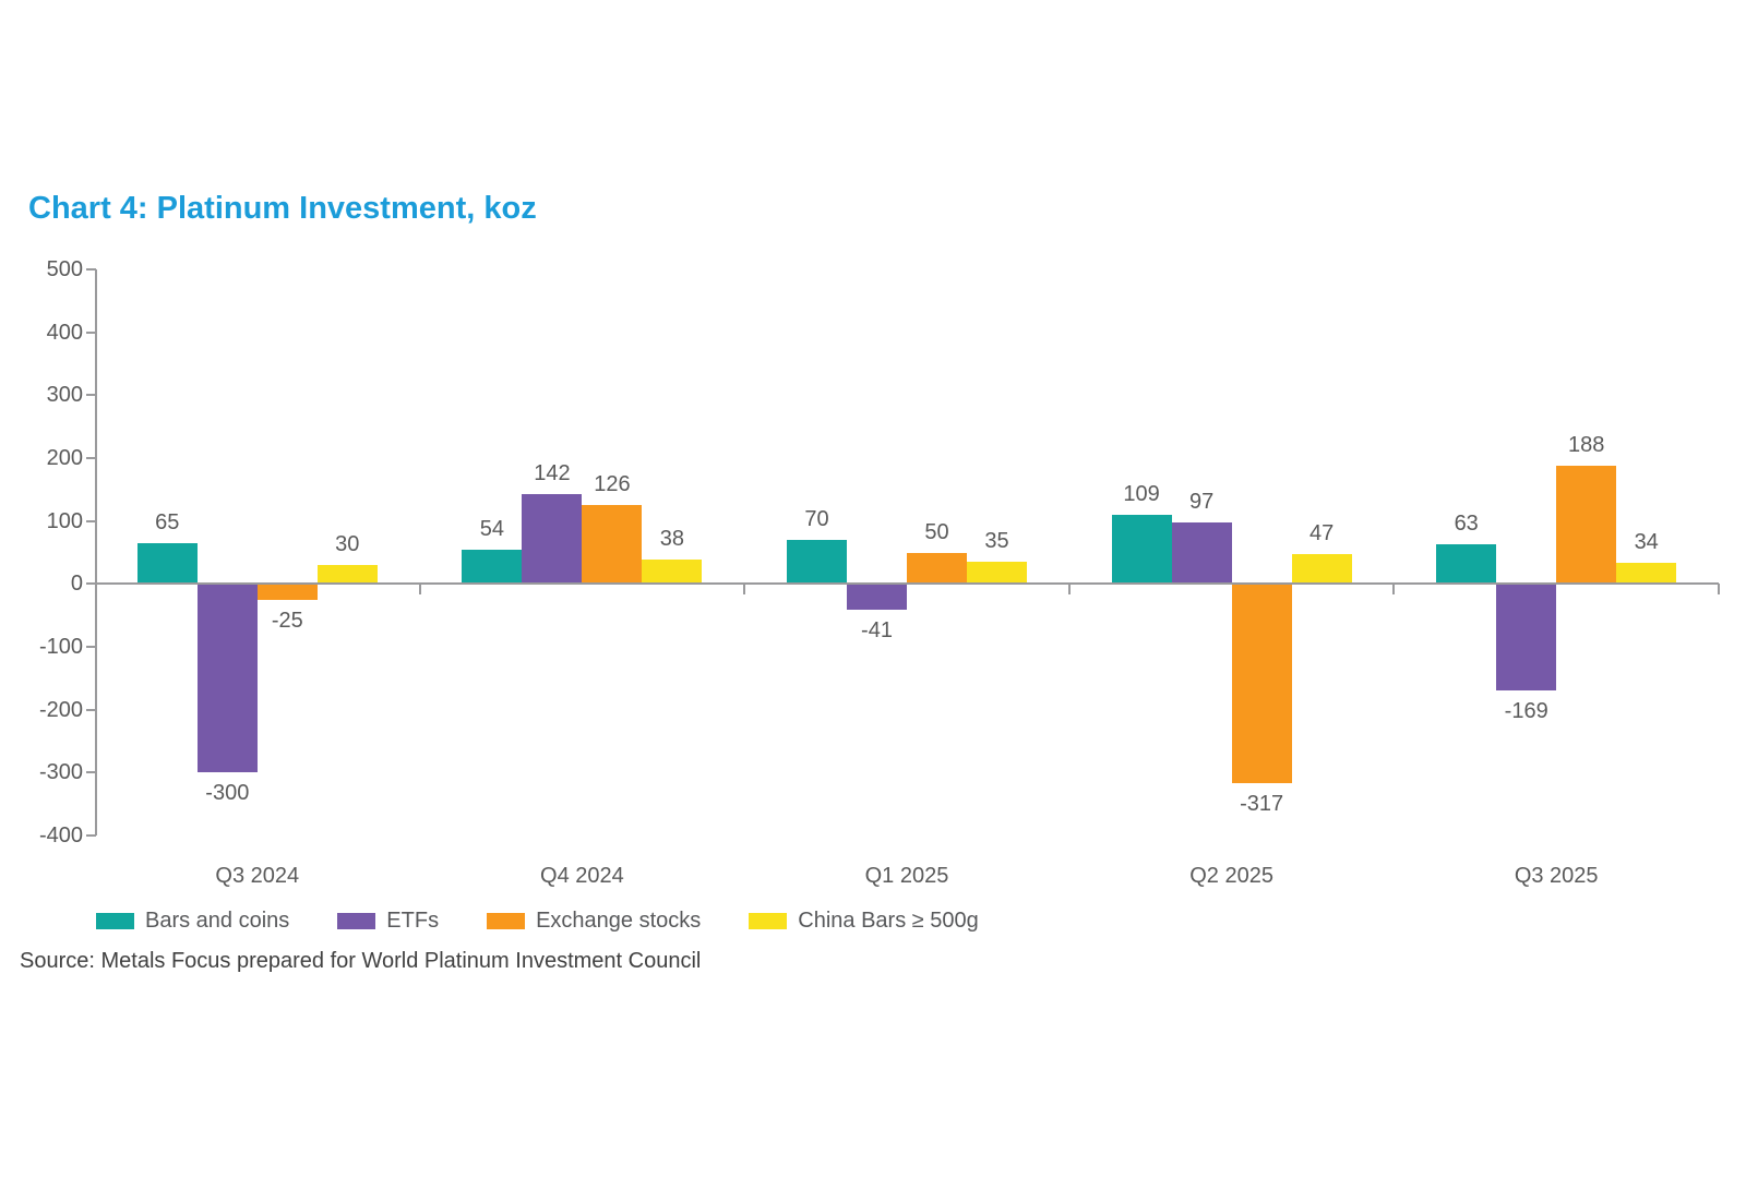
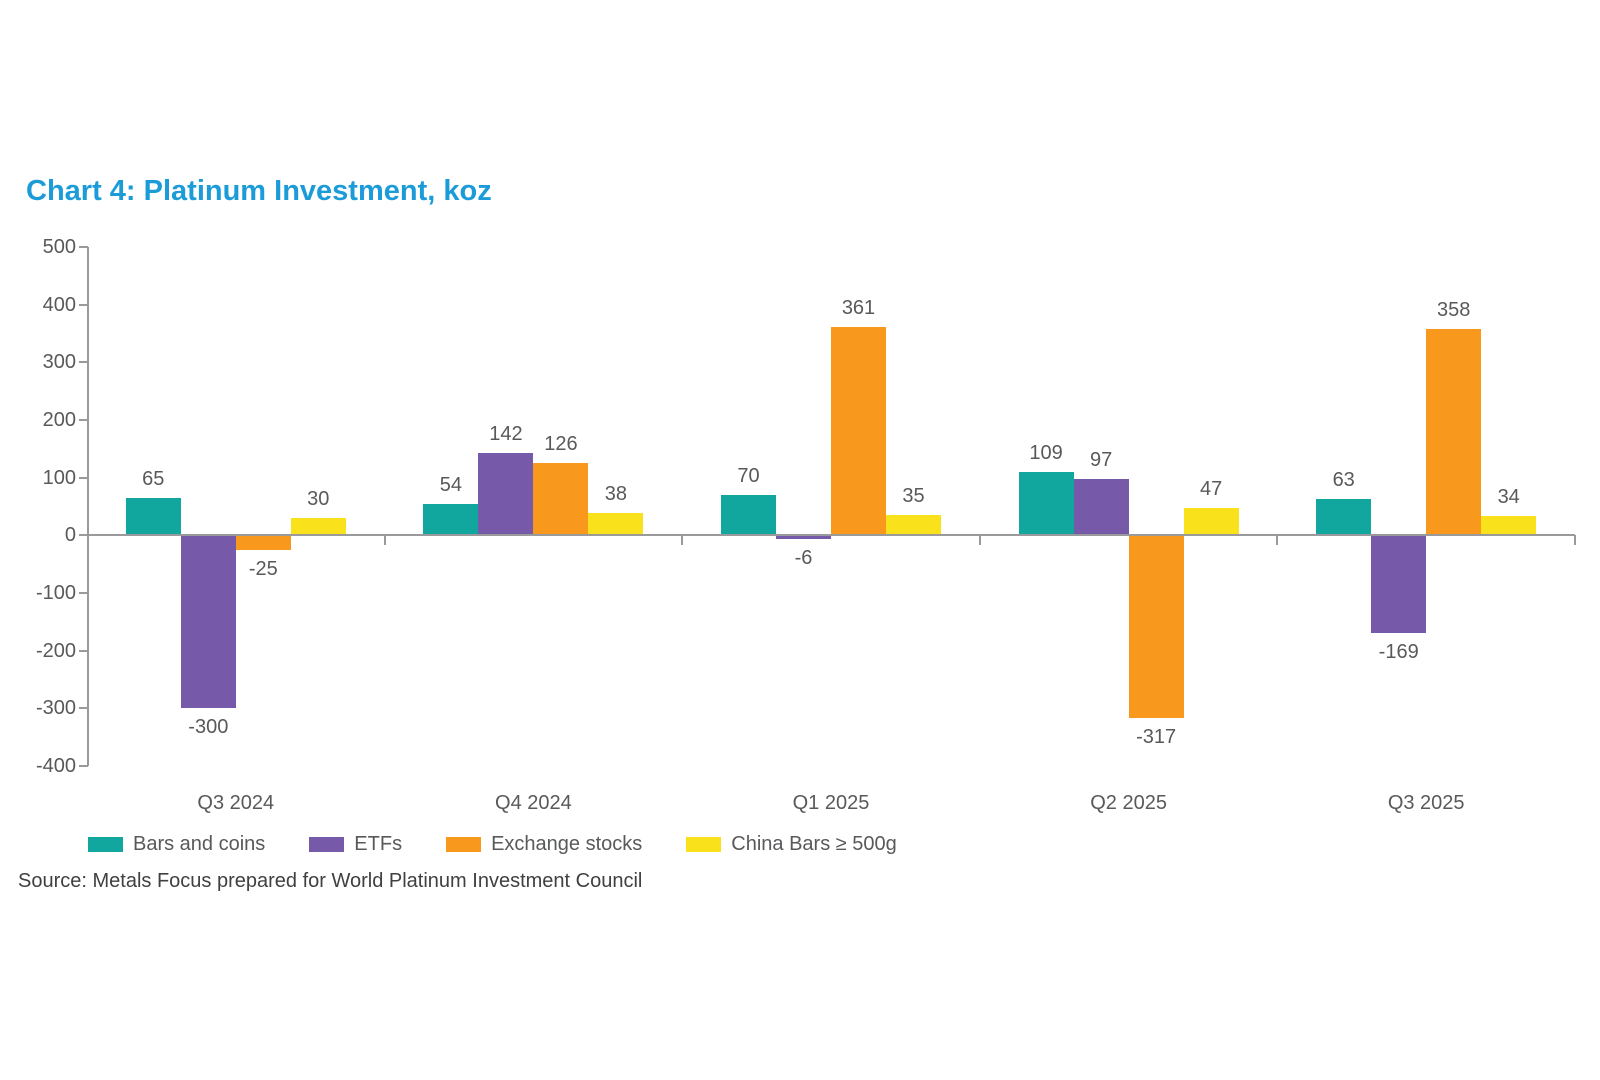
ETFs/Q1 2025: -41 -> -6
Exchange stocks/Q1 2025: 50 -> 361
Exchange stocks/Q3 2025: 188 -> 358
